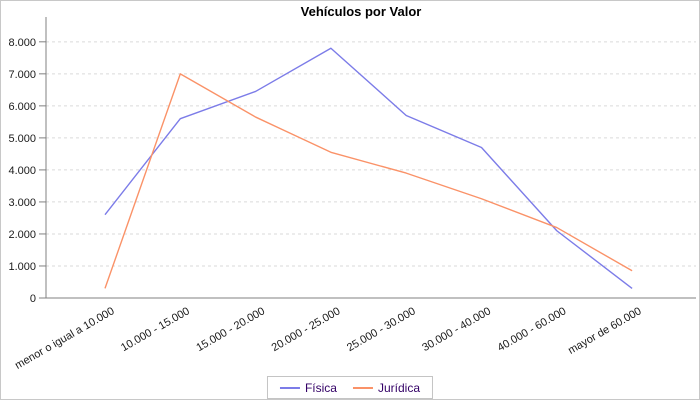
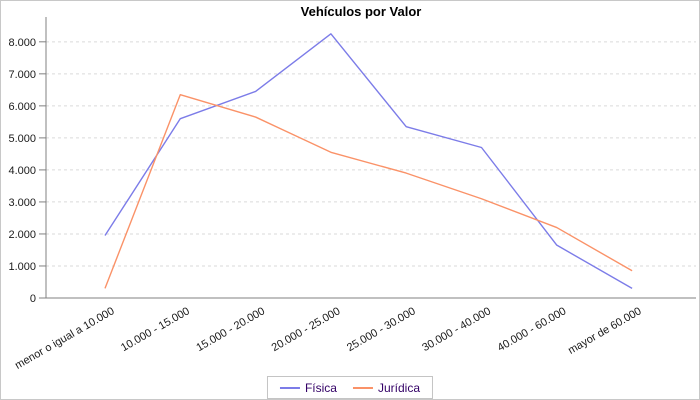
Física/menor o igual a 10.000: 2600 -> 2000
Jurídica/10.000 - 15.000: 7000 -> 6400
Física/20.000 - 25.000: 7800 -> 8200
Física/25.000 - 30.000: 5700 -> 5400
Física/40.000 - 60.000: 2100 -> 1600
